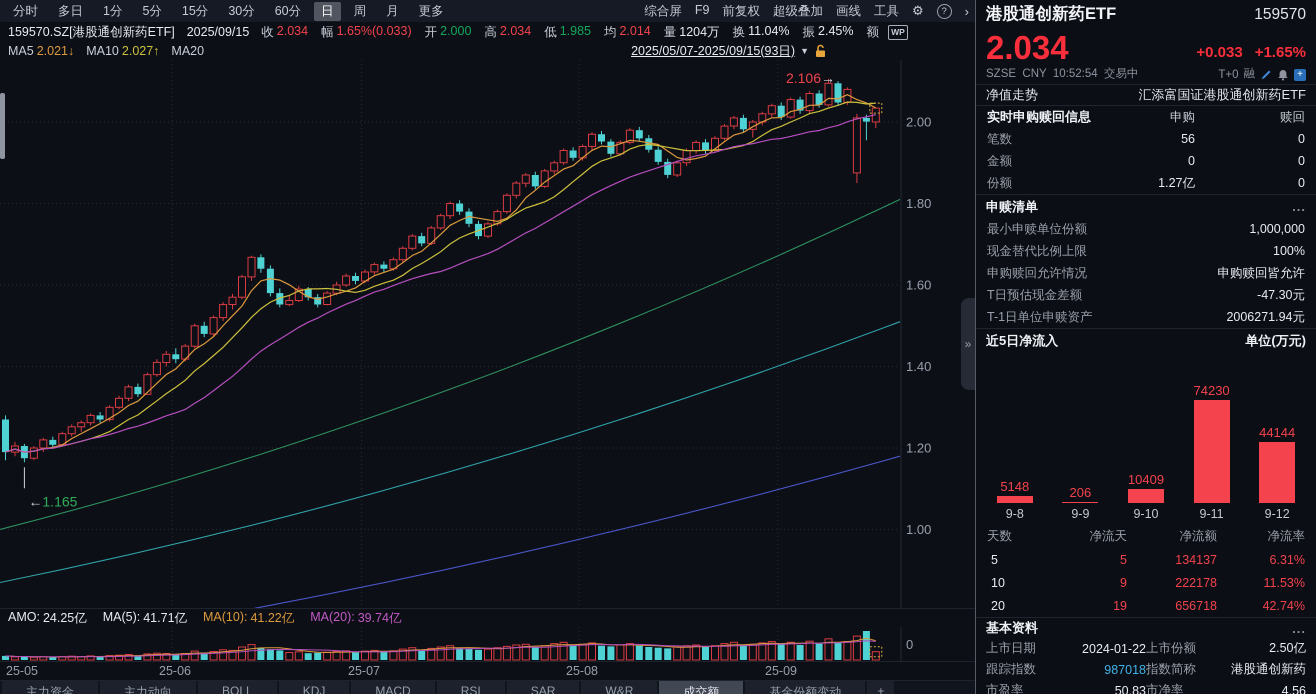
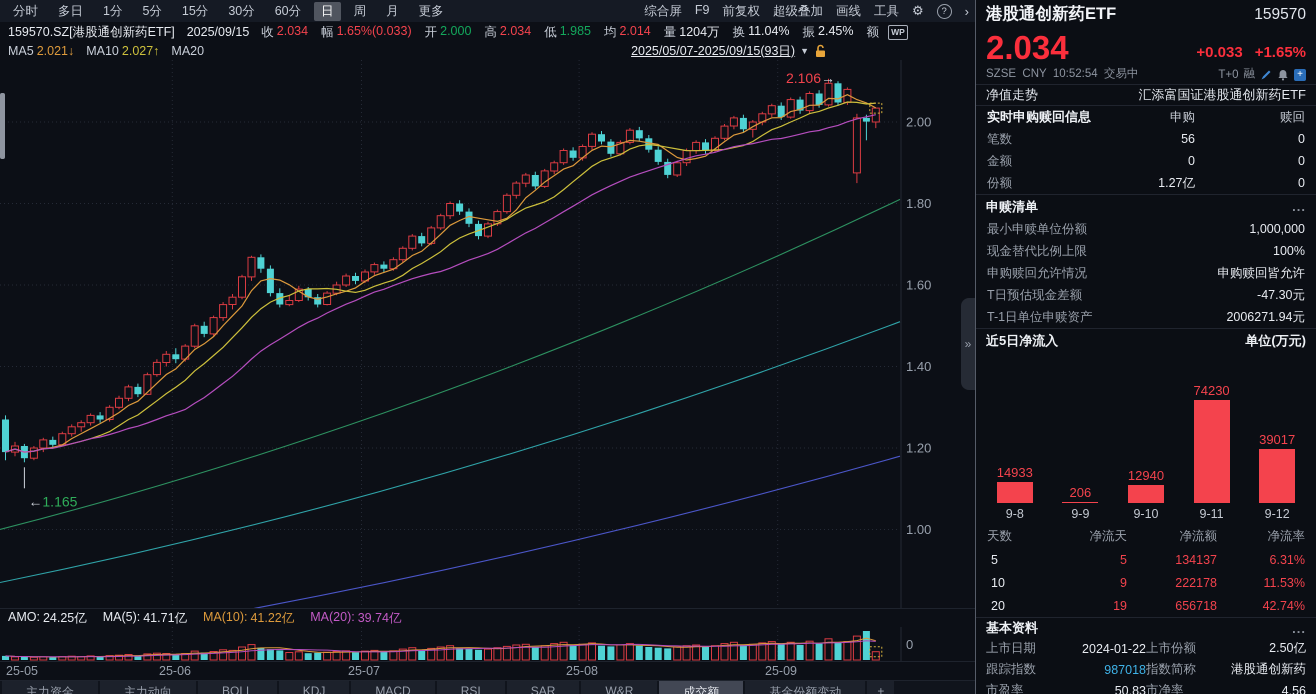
近5日净流入/9-8: 5148 -> 14933
近5日净流入/9-10: 10409 -> 12940
近5日净流入/9-12: 44144 -> 39017
